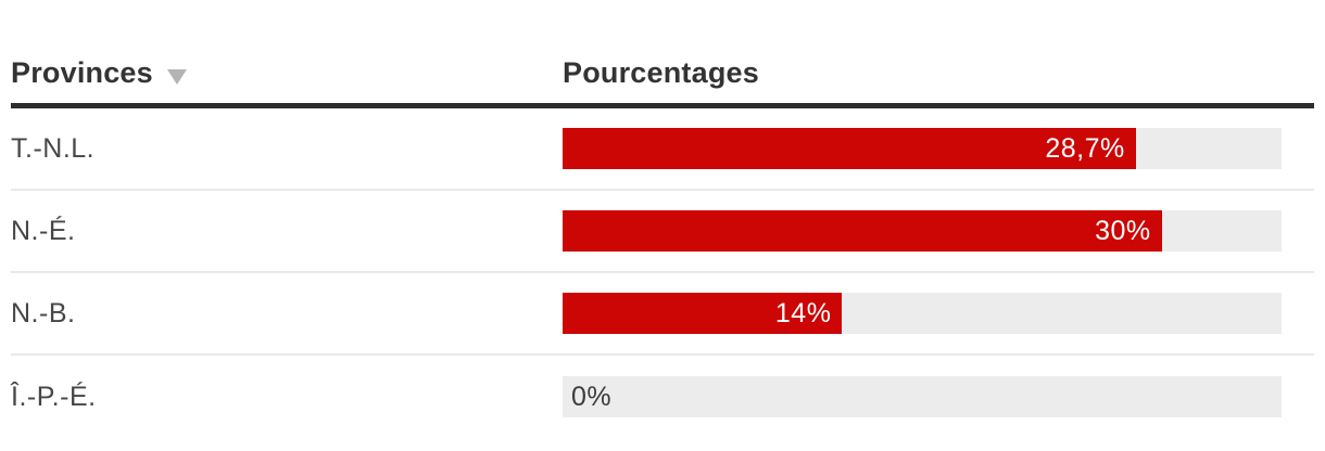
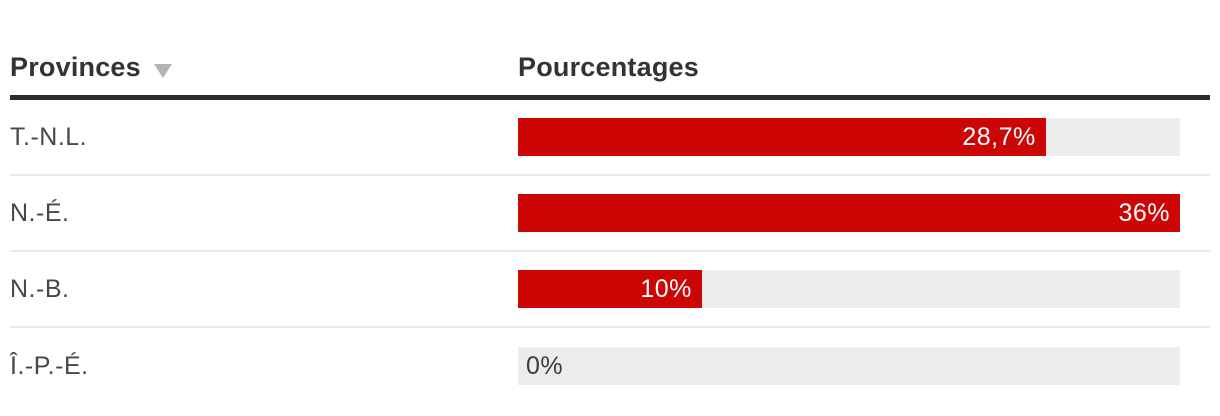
N.-É.: 30% -> 36%
N.-B.: 14% -> 10%
